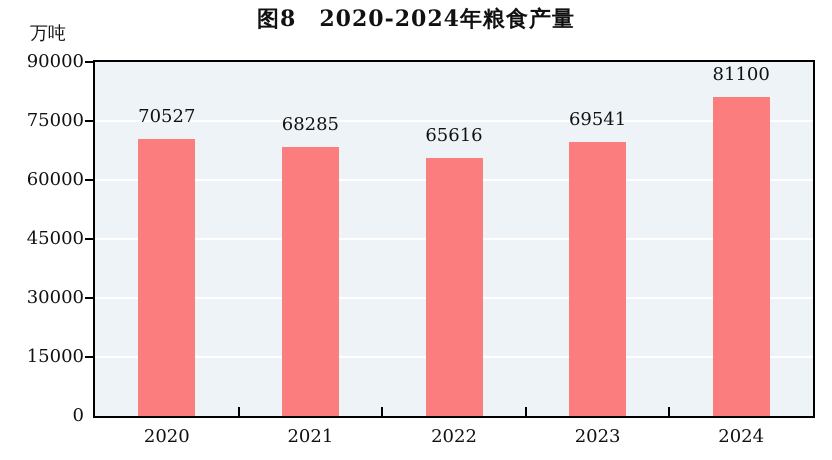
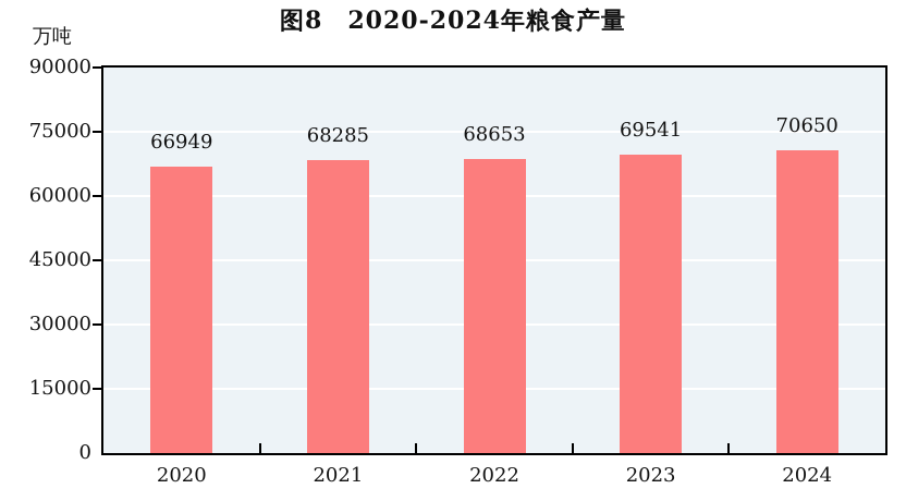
2020: 70527 -> 66949
2022: 65616 -> 68653
2024: 81100 -> 70650
